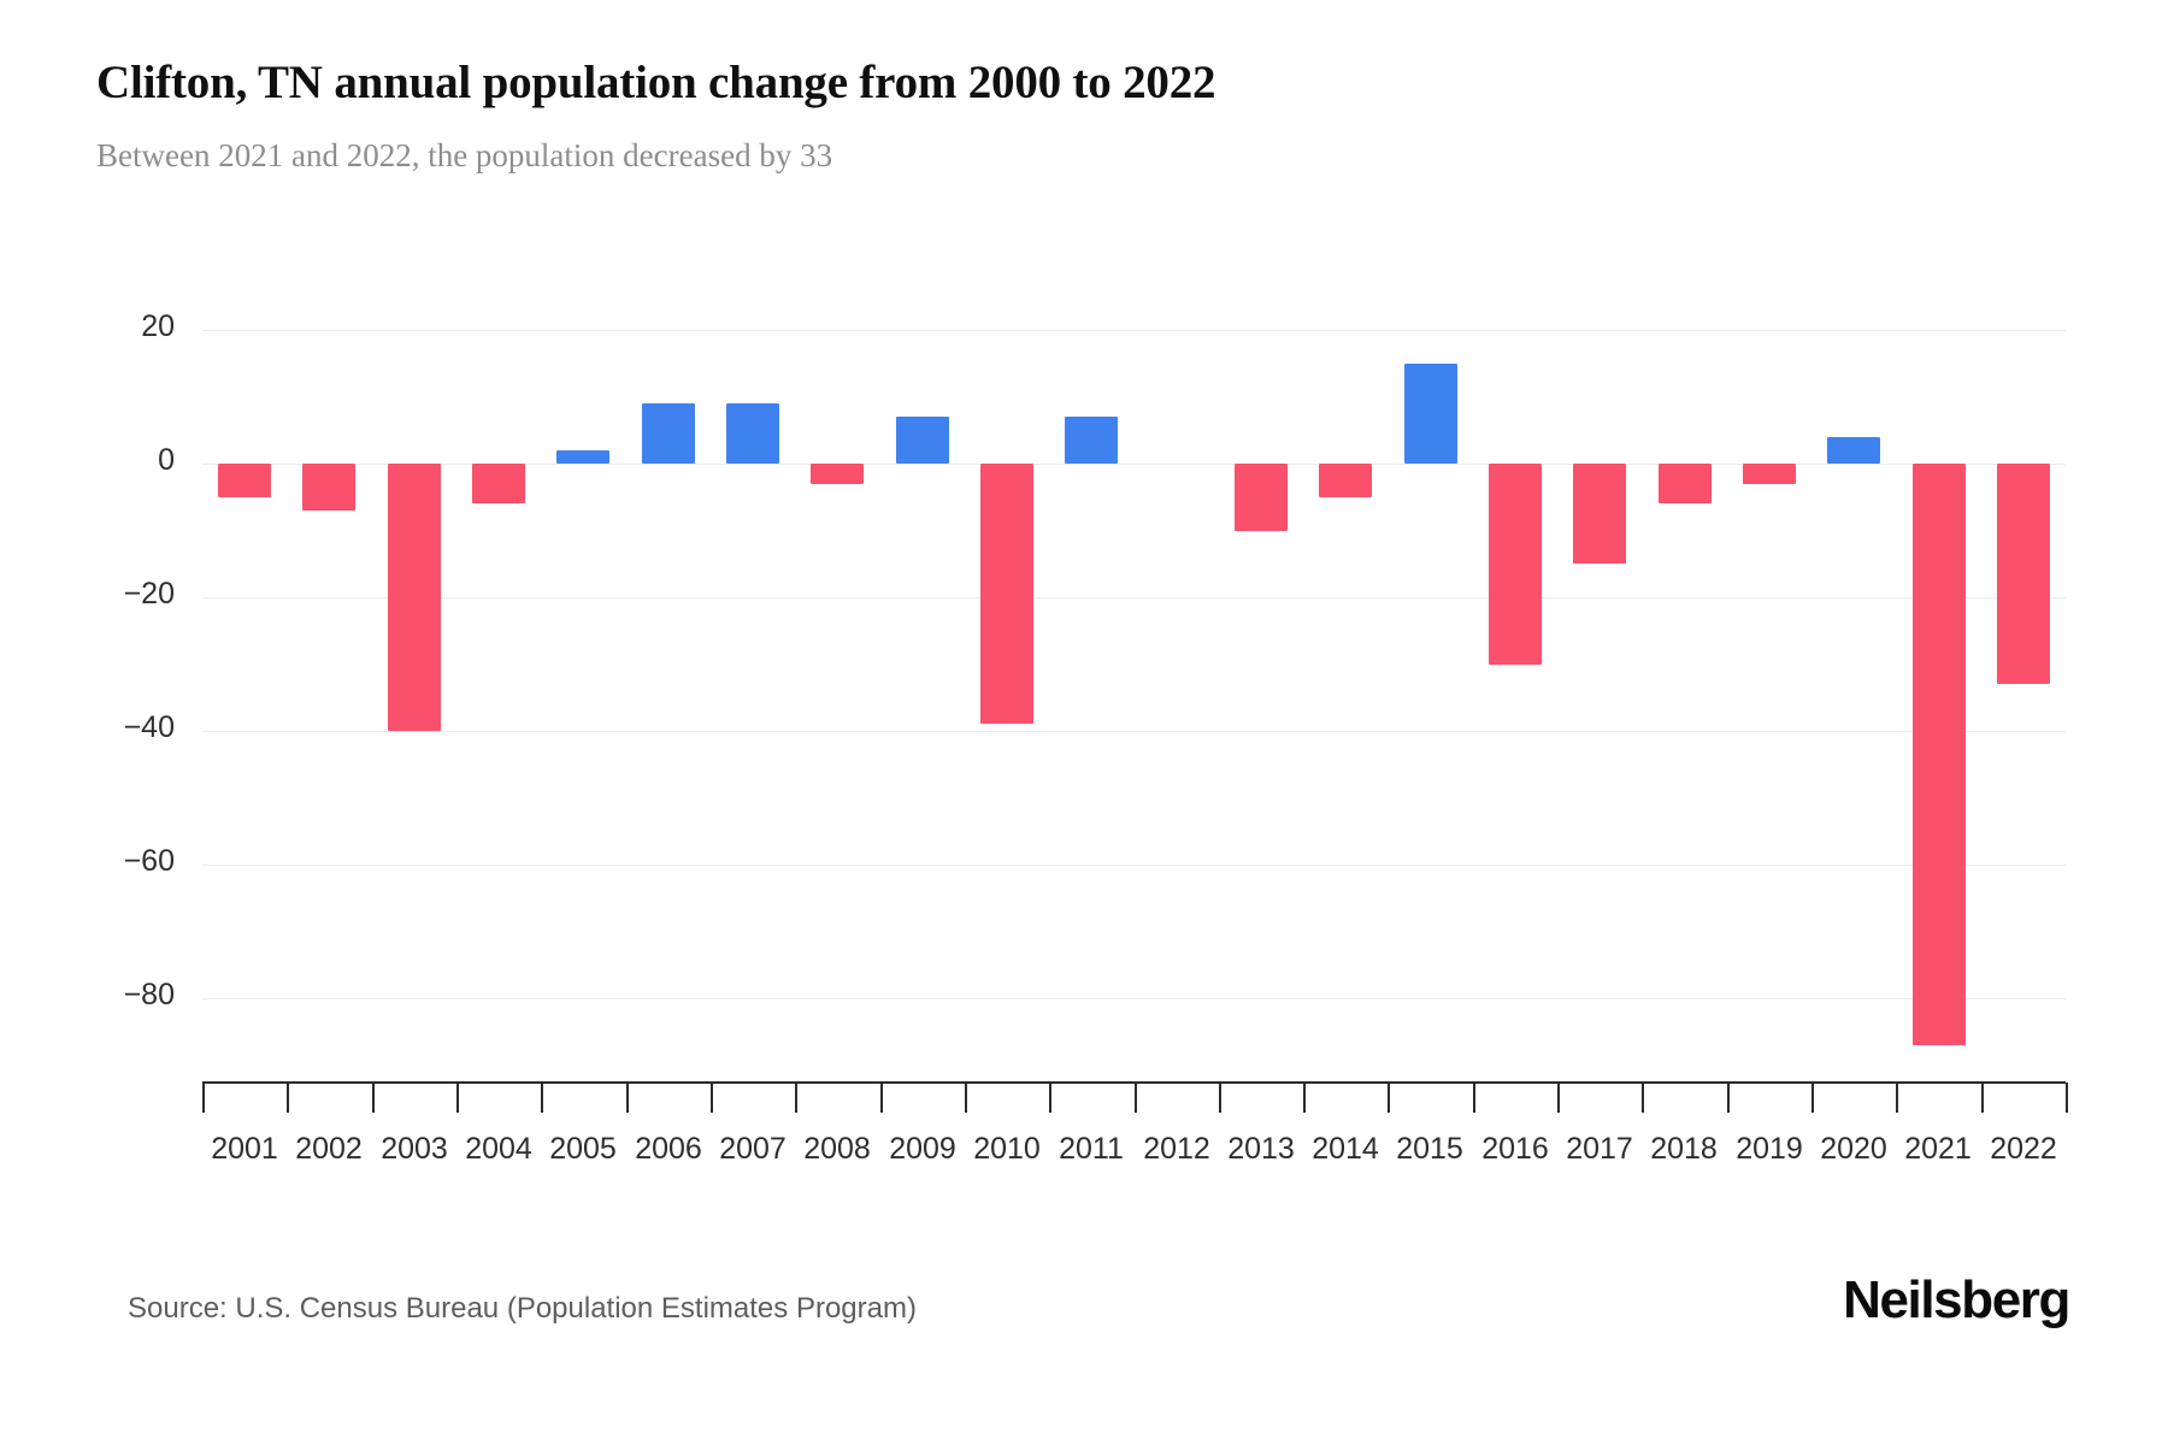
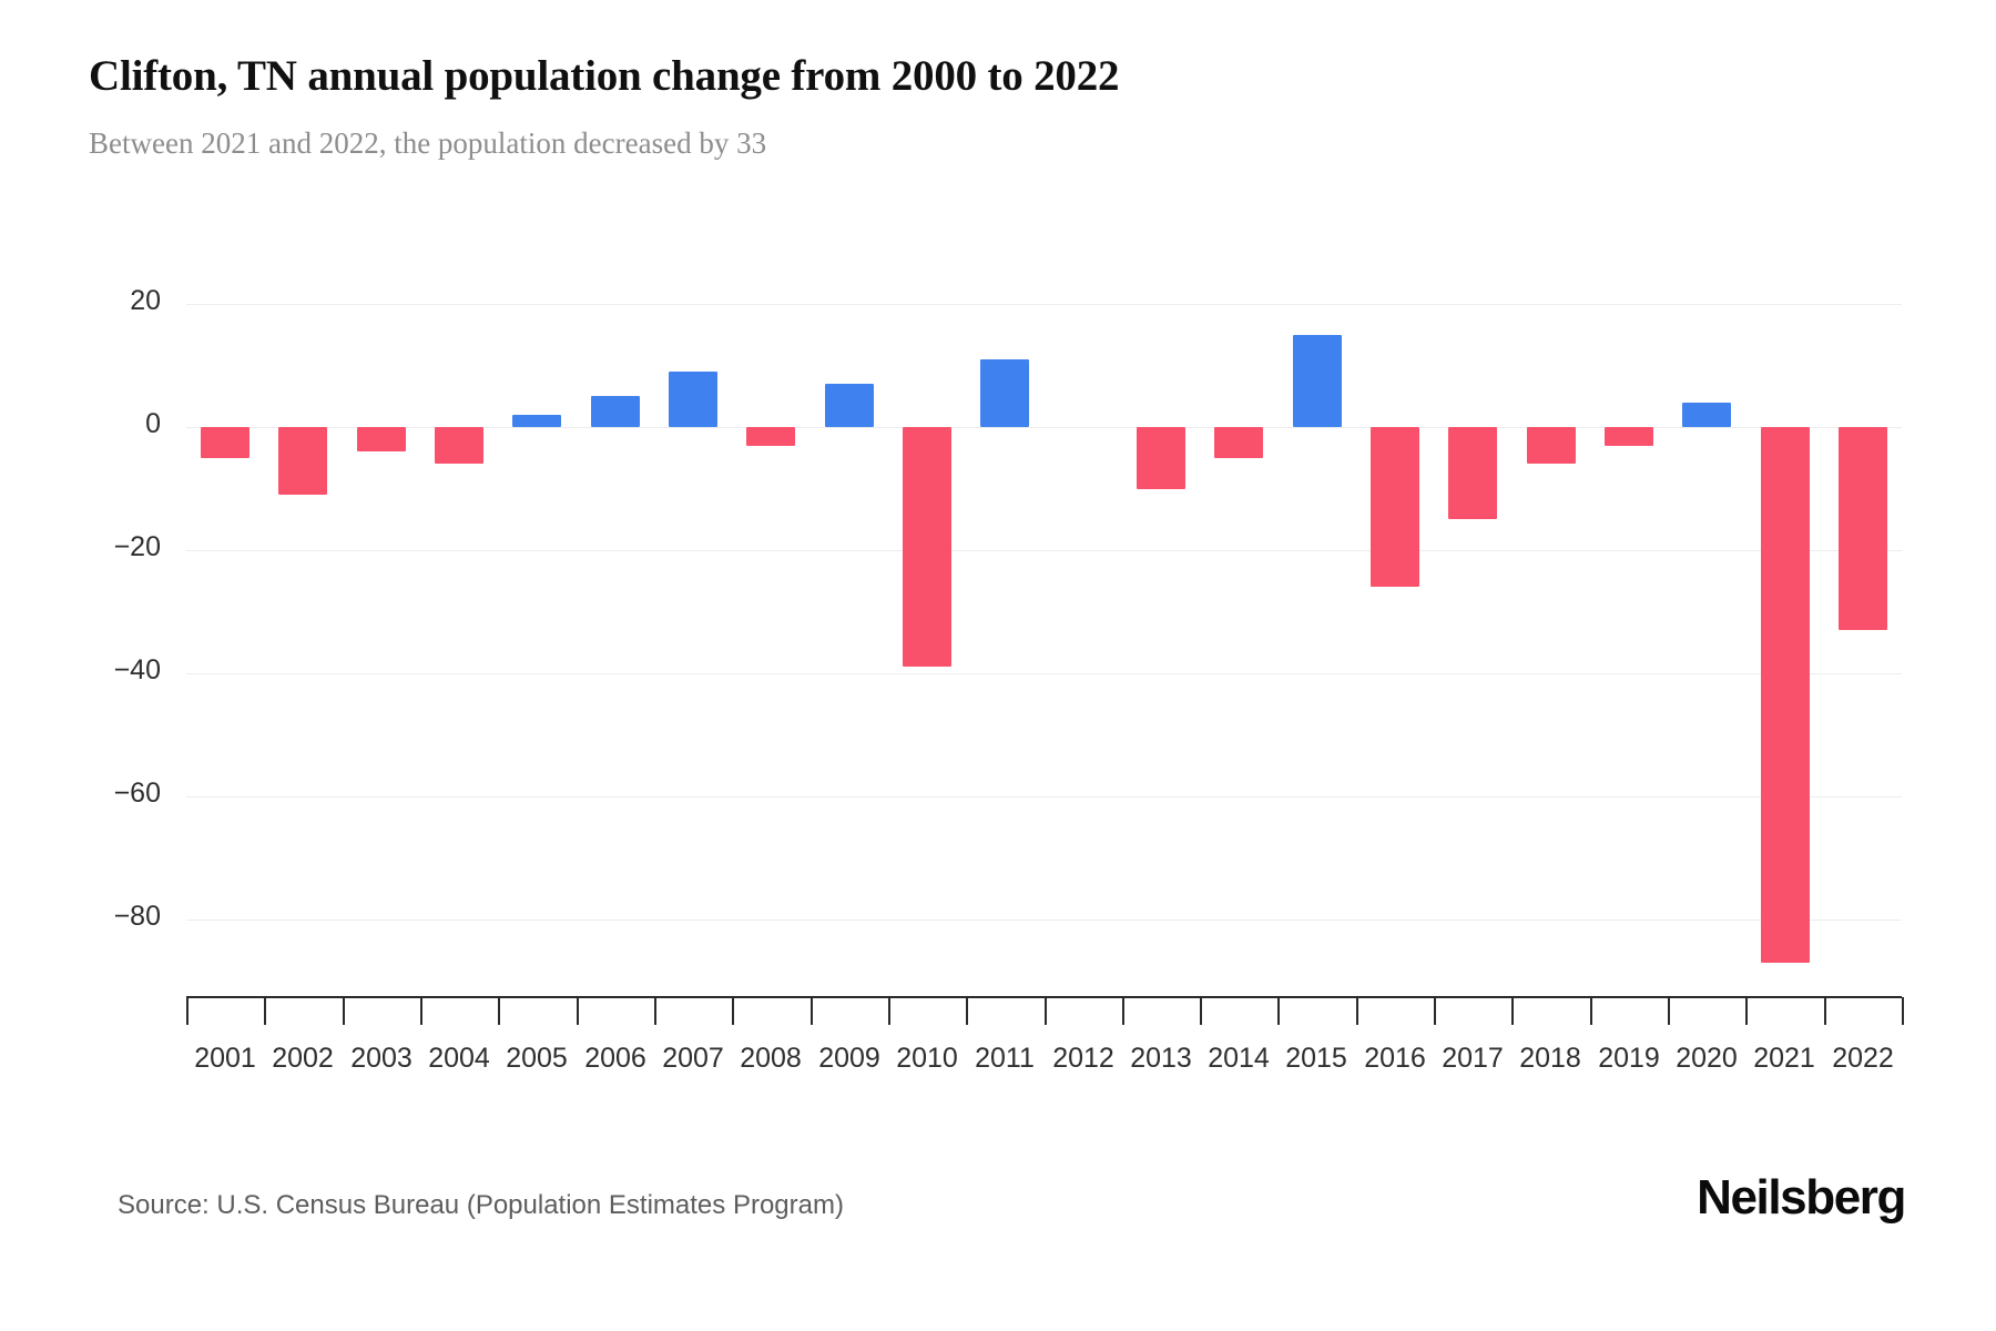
2002: -7 -> -11
2003: -40 -> -4
2006: 9 -> 5
2011: 7 -> 11
2016: -30 -> -26
